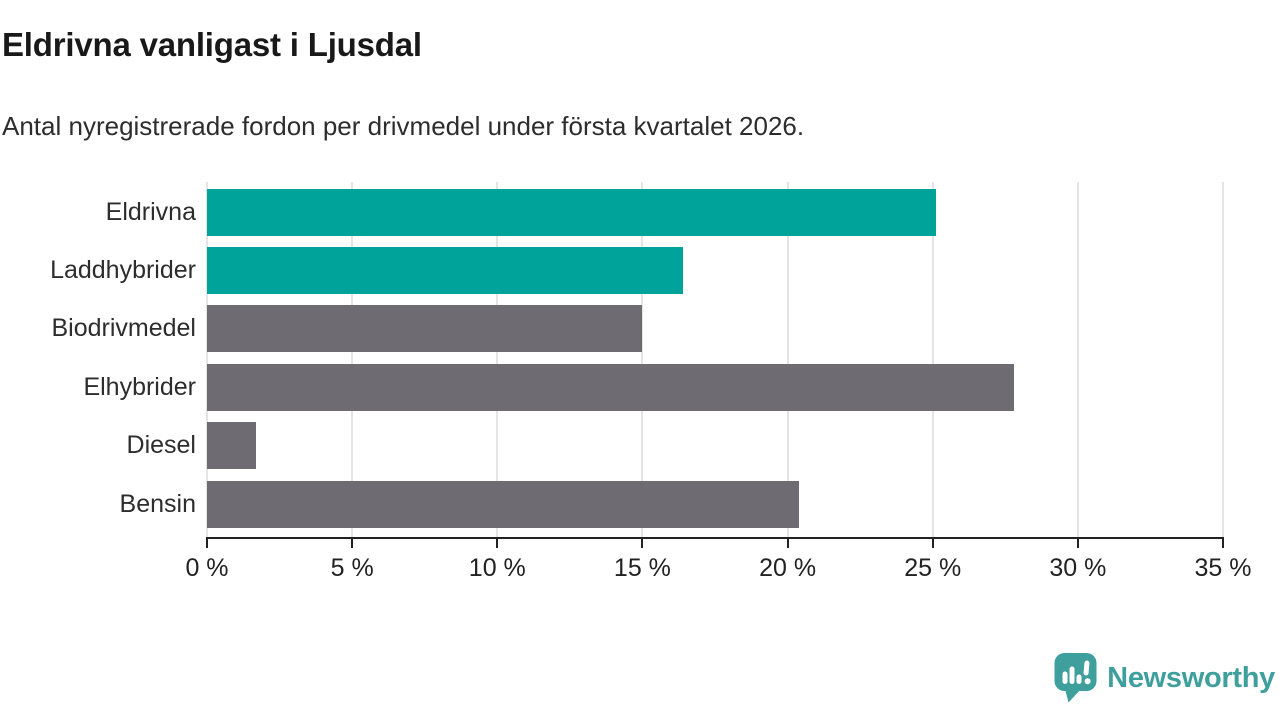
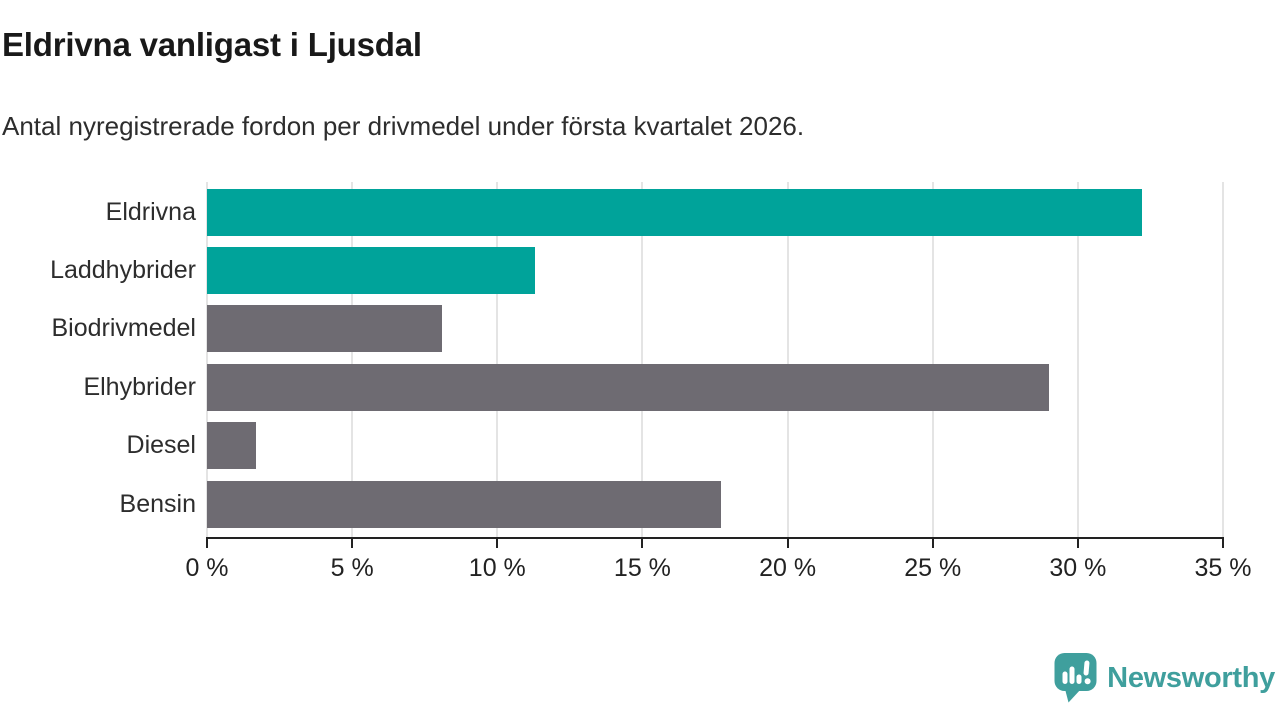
Eldrivna: 25.1% -> 32.2%
Laddhybrider: 16.4% -> 11.3%
Biodrivmedel: 15.0% -> 8.1%
Elhybrider: 27.8% -> 29.0%
Bensin: 20.4% -> 17.7%
